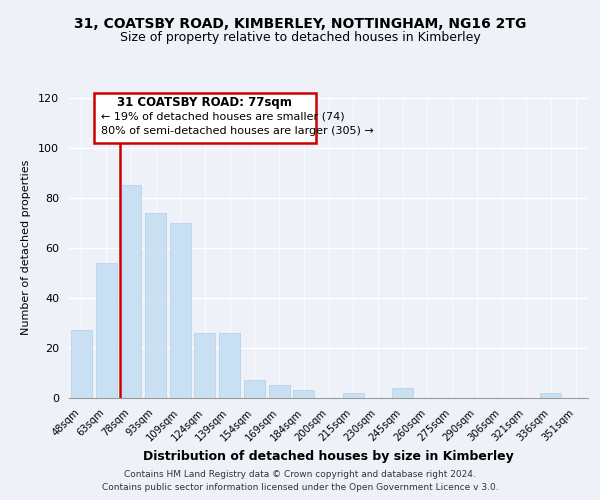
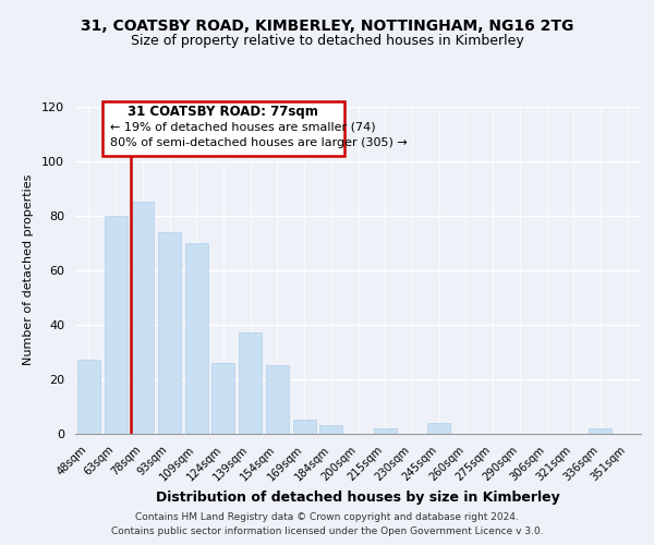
63sqm: 54 -> 80
139sqm: 26 -> 37
154sqm: 7 -> 25
